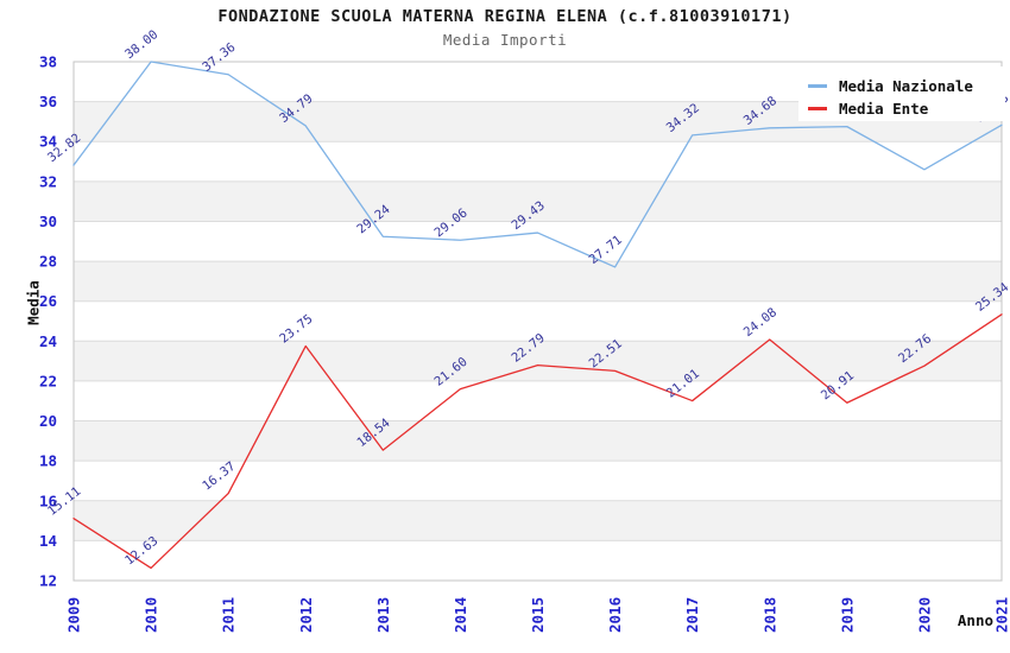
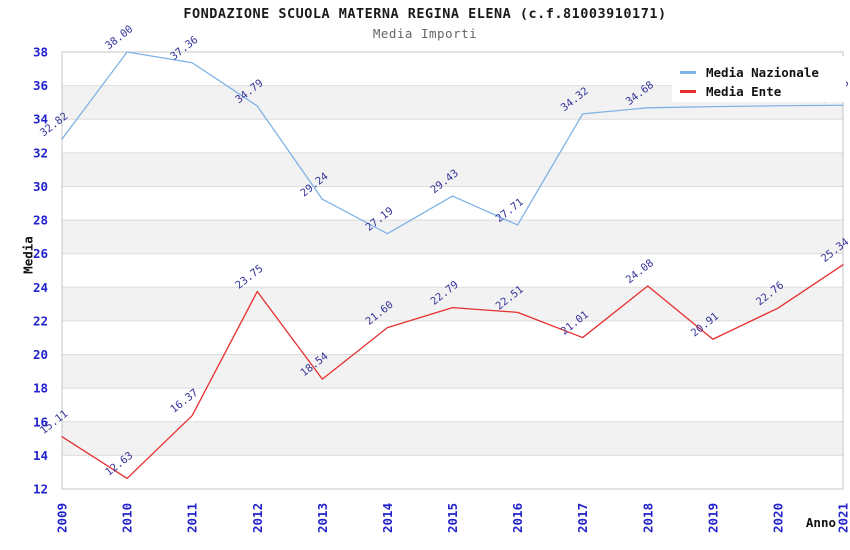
Media Nazionale/2014: 29.06 -> 27.19
Media Nazionale/2020: 32.6 -> 34.8
